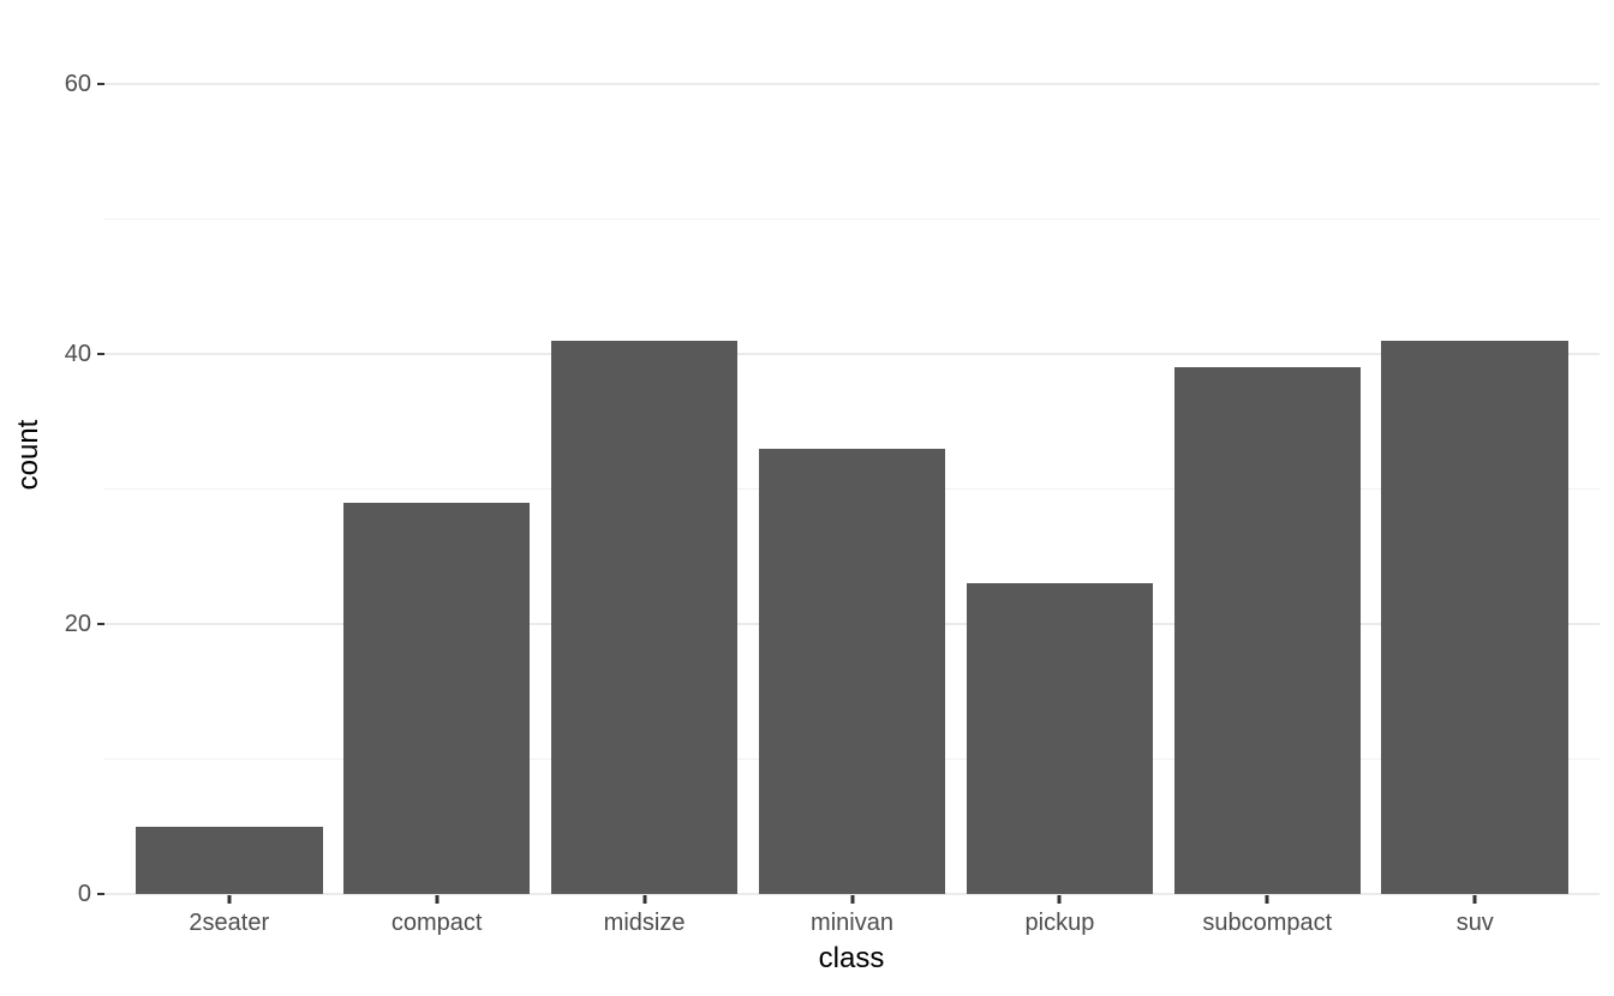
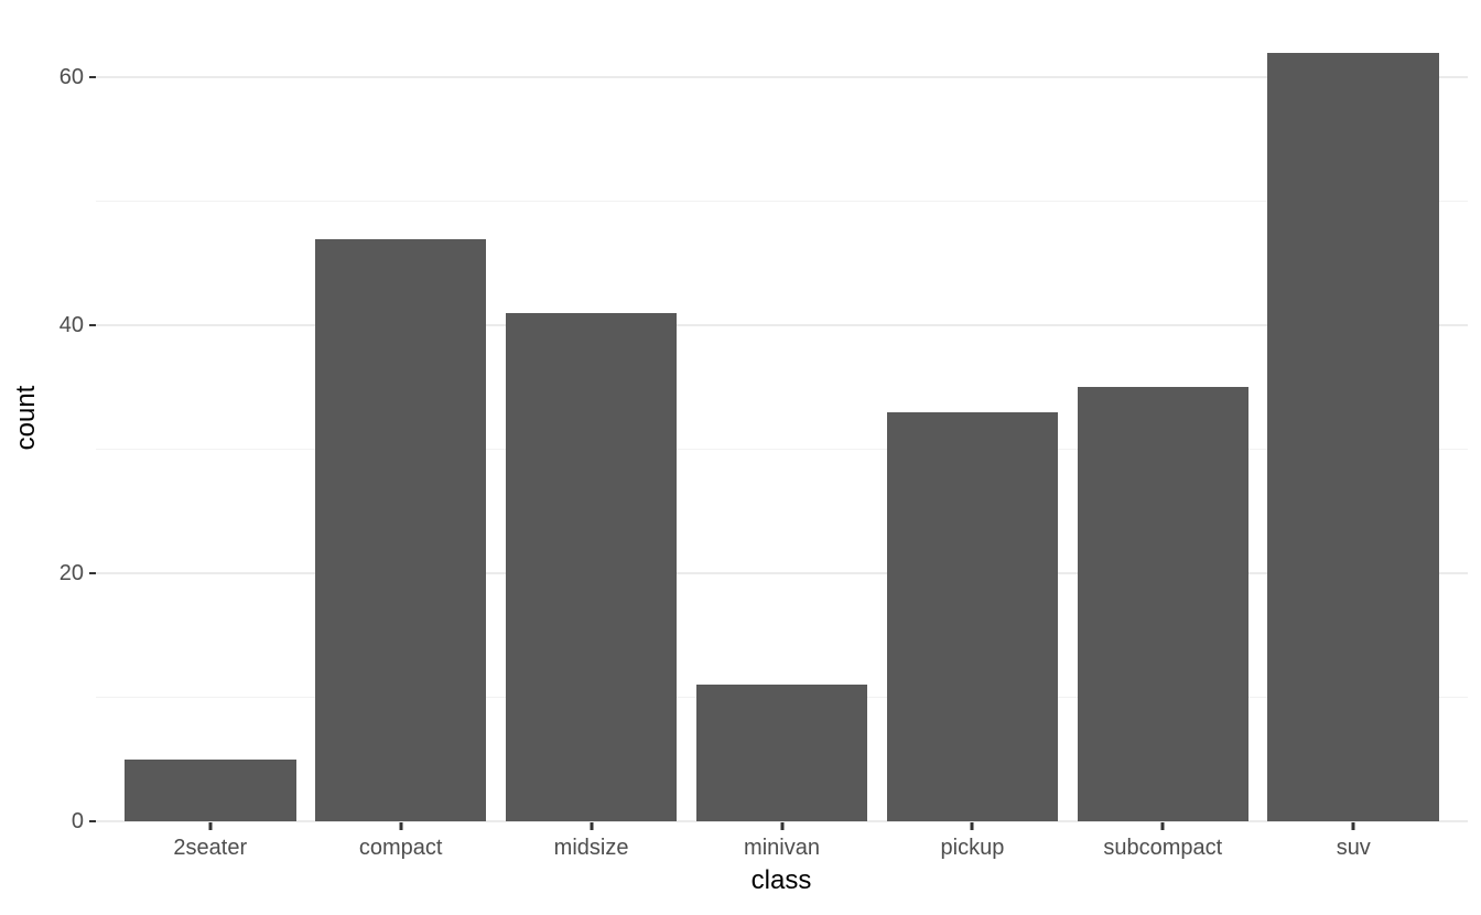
compact: 29 -> 47
minivan: 33 -> 11
pickup: 23 -> 33
subcompact: 39 -> 35
suv: 41 -> 62
